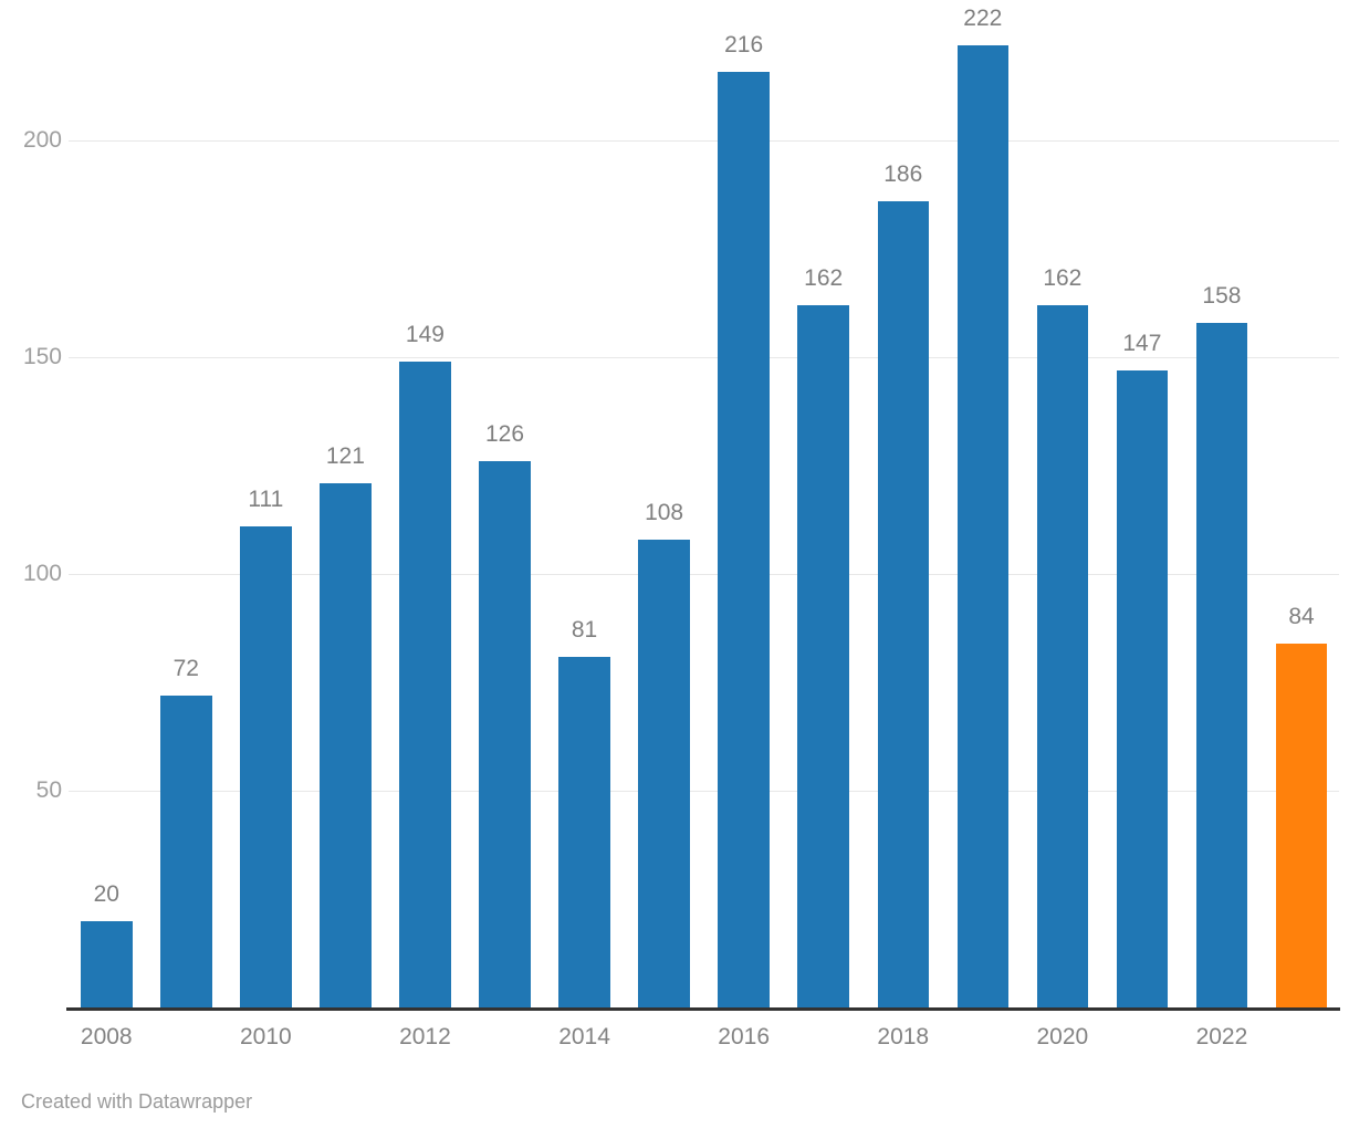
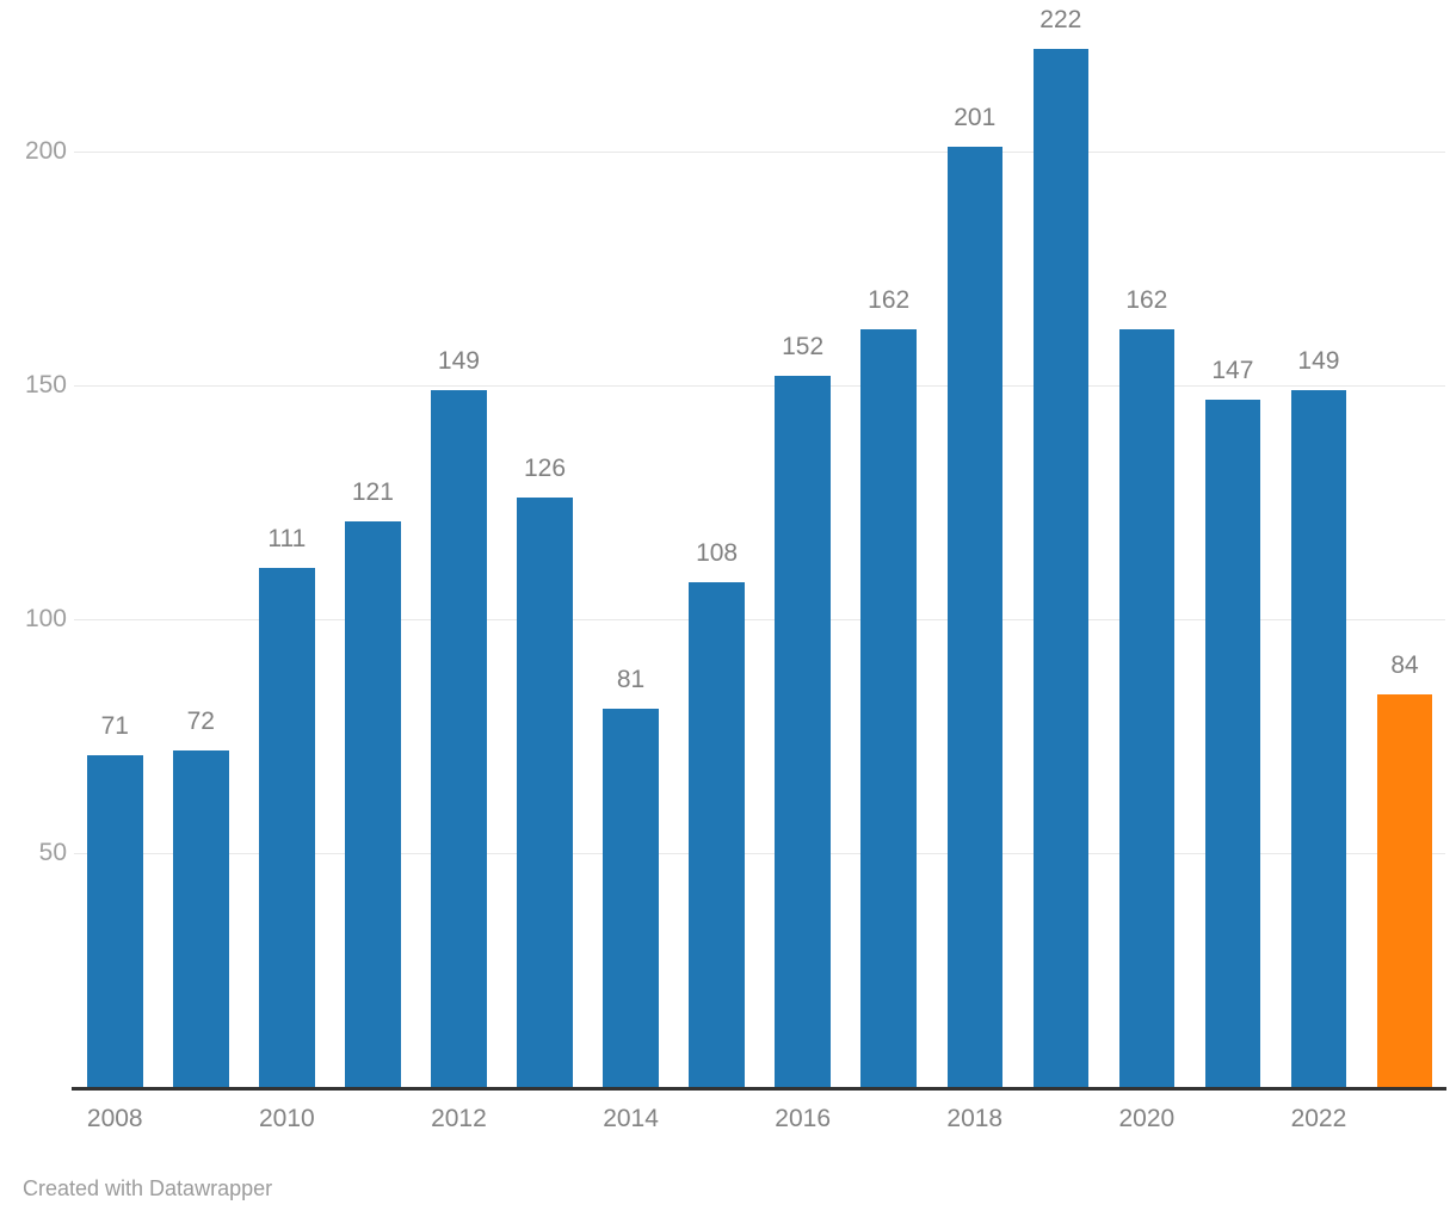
2008: 20 -> 71
2016: 216 -> 152
2018: 186 -> 201
2022: 158 -> 149
